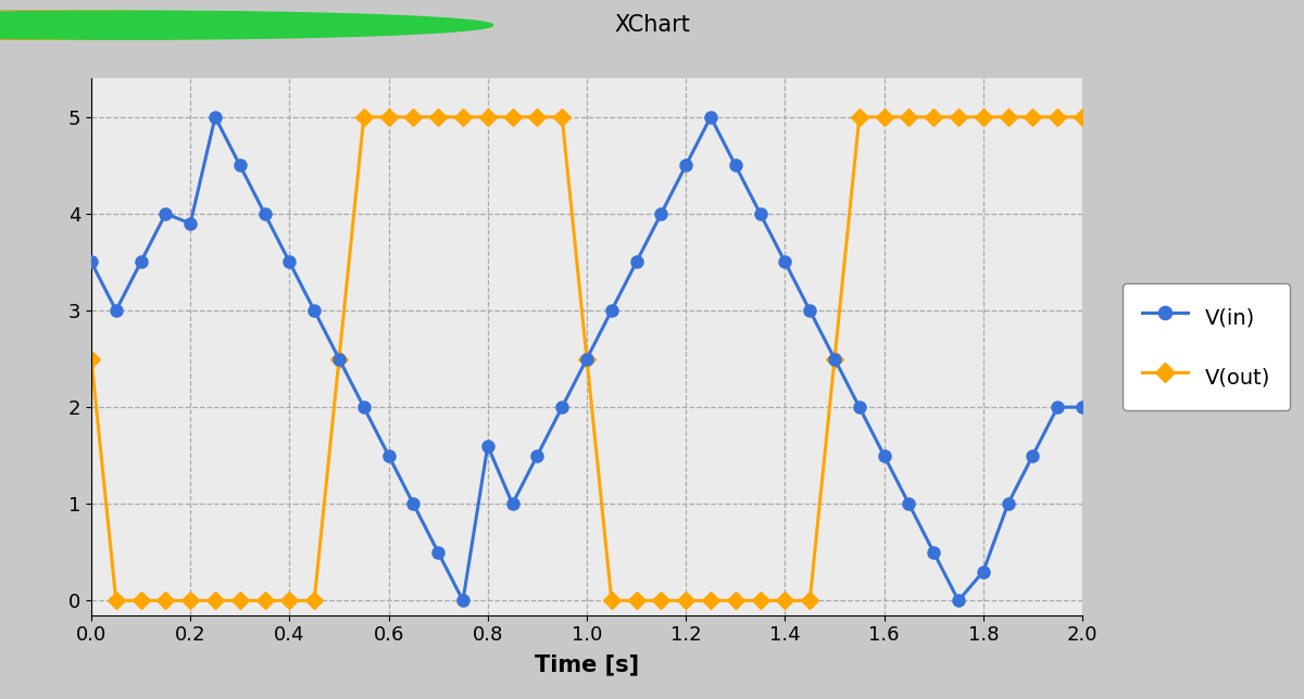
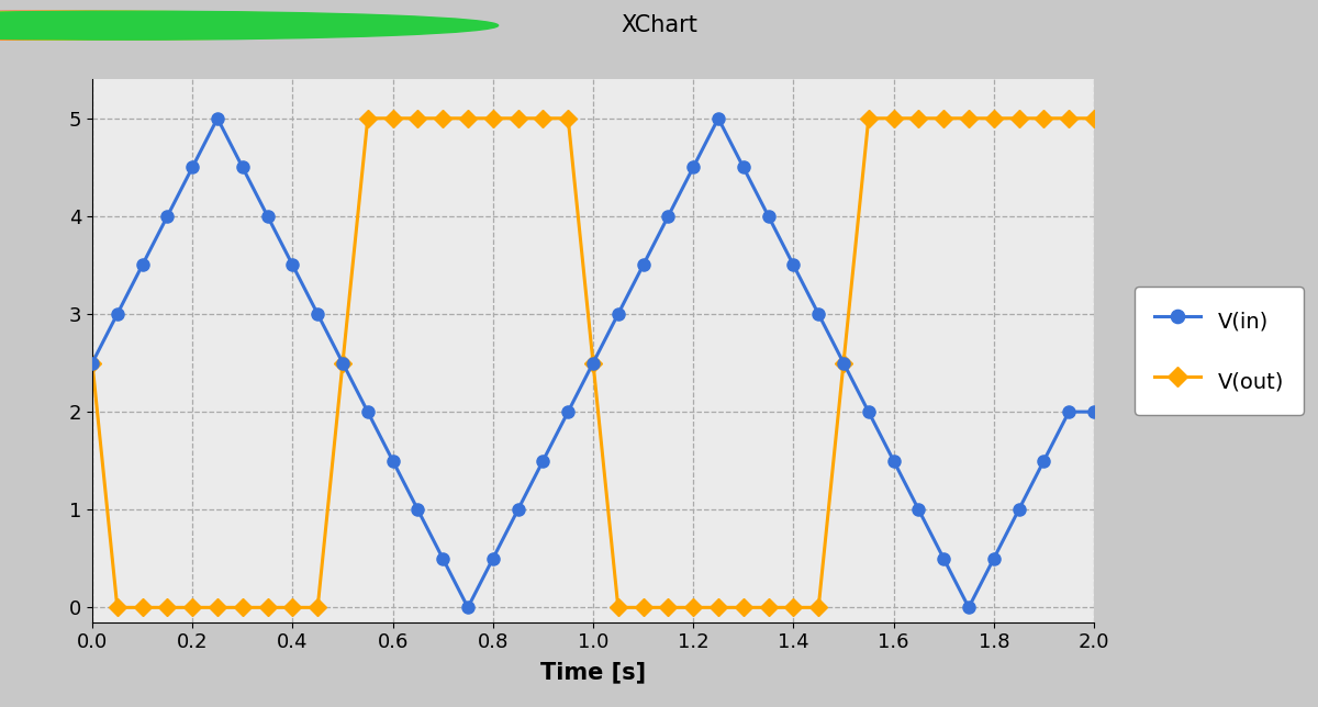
V(in)/0.0: 3.5 -> 2.5
V(in)/0.2: 3.9 -> 4.5
V(in)/0.8: 1.6 -> 0.5
V(in)/1.8: 0.3 -> 0.5
